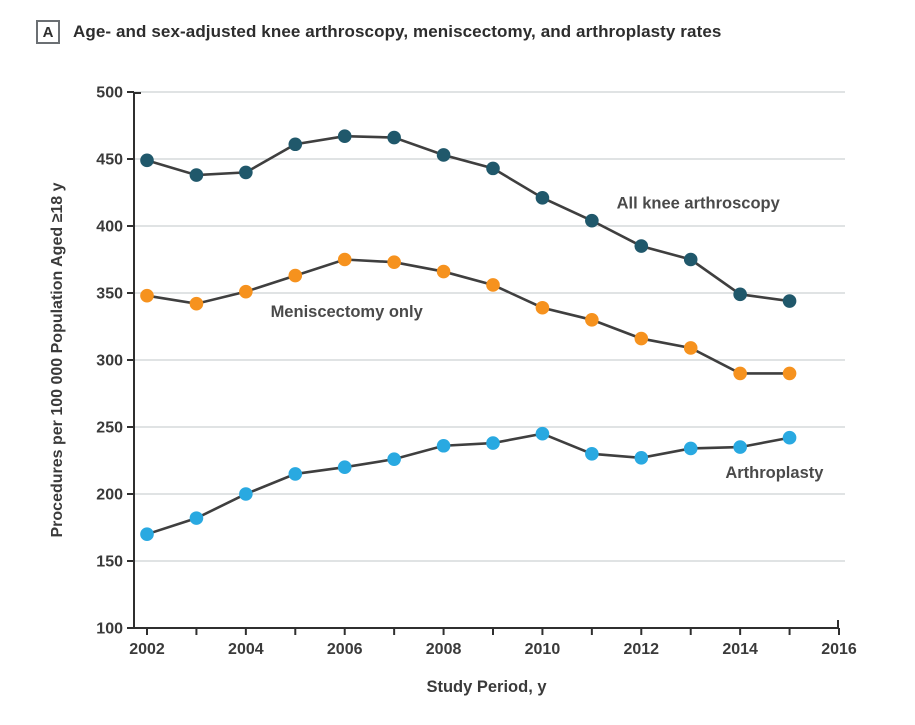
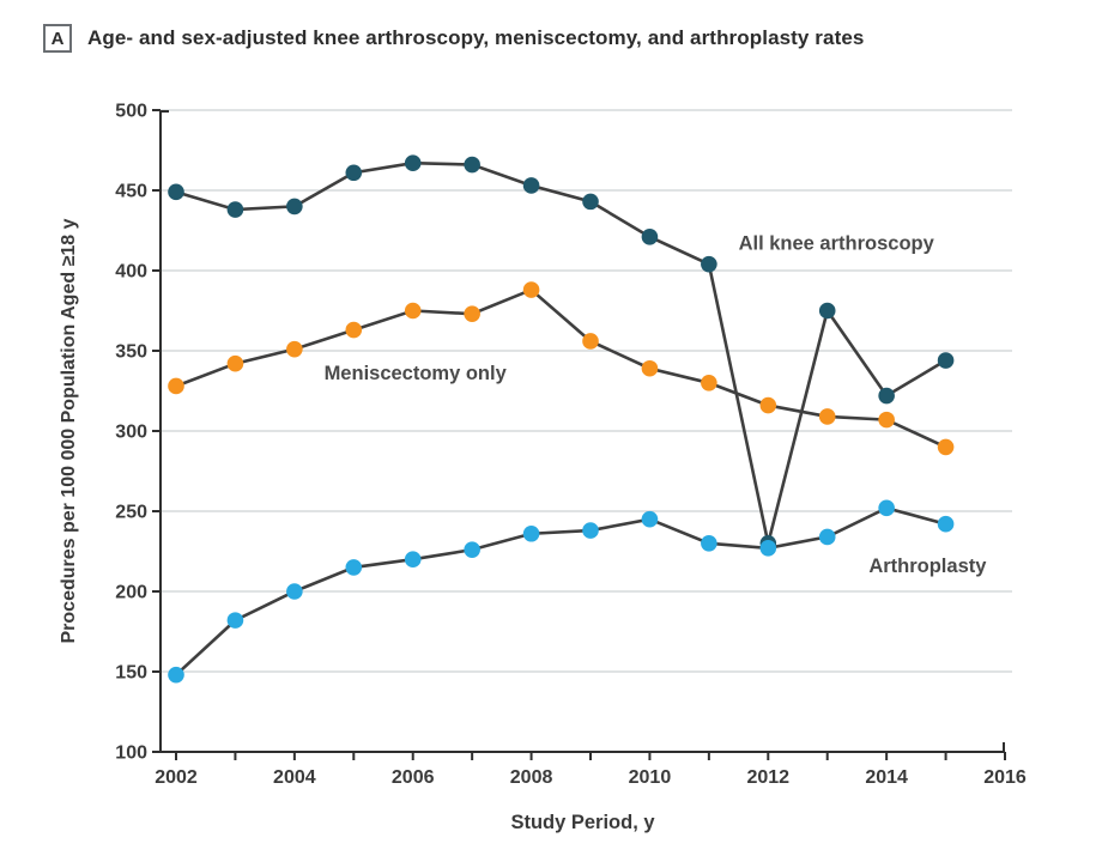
Meniscectomy only/2002: 348 -> 328
Arthroplasty/2002: 170 -> 148
Meniscectomy only/2008: 366 -> 388
All knee arthroscopy/2012: 385 -> 230
All knee arthroscopy/2014: 349 -> 322
Meniscectomy only/2014: 290 -> 307
Arthroplasty/2014: 235 -> 252
